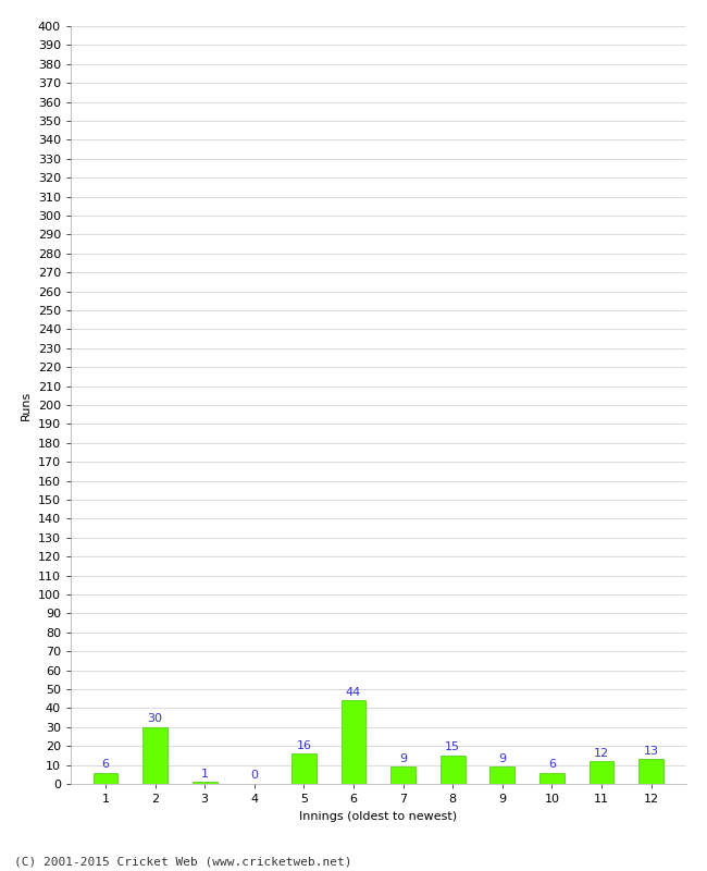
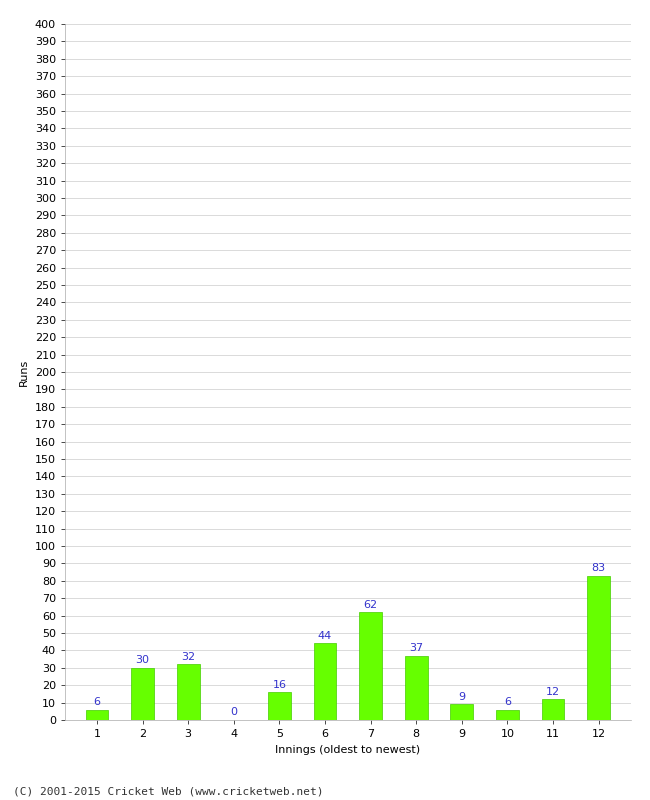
3: 1 -> 32
7: 9 -> 62
8: 15 -> 37
12: 13 -> 83
